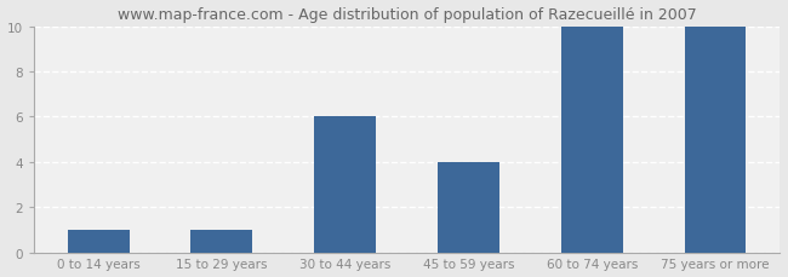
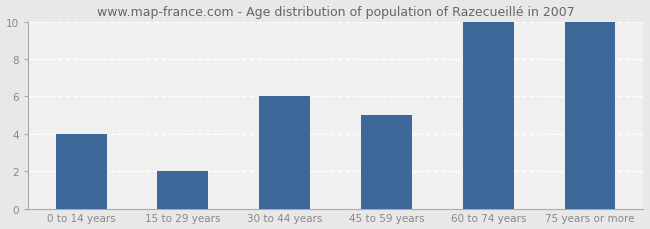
0 to 14 years: 1 -> 4
15 to 29 years: 1 -> 2
45 to 59 years: 4 -> 5
